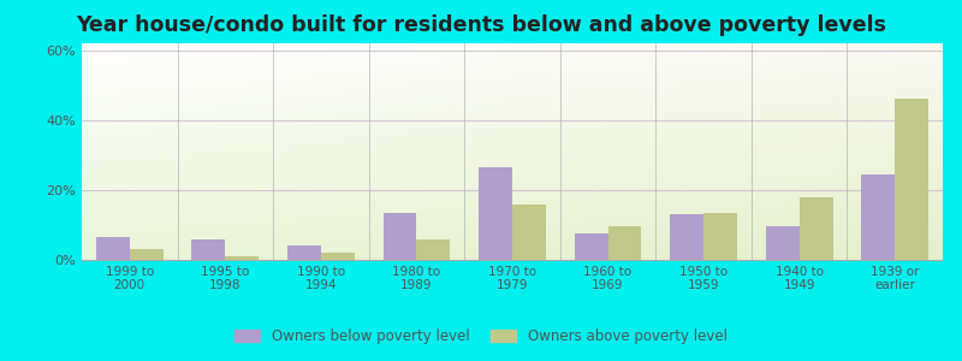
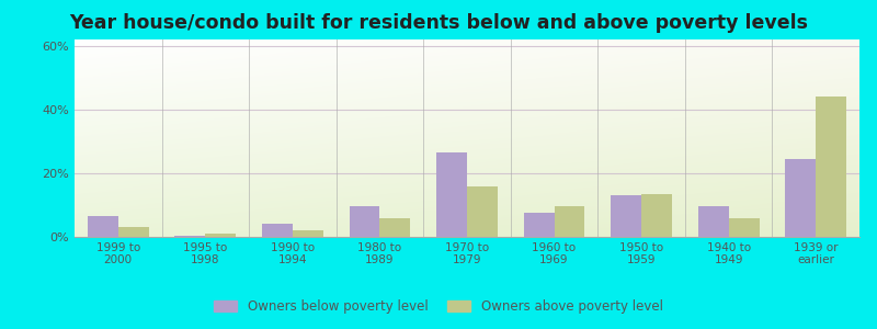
Owners below poverty level/1995 to 1998: 6.0% -> 0.5%
Owners below poverty level/1980 to 1989: 13.5% -> 9.5%
Owners above poverty level/1940 to 1949: 18.0% -> 6.0%
Owners above poverty level/1939 or earlier: 46.0% -> 44.0%
